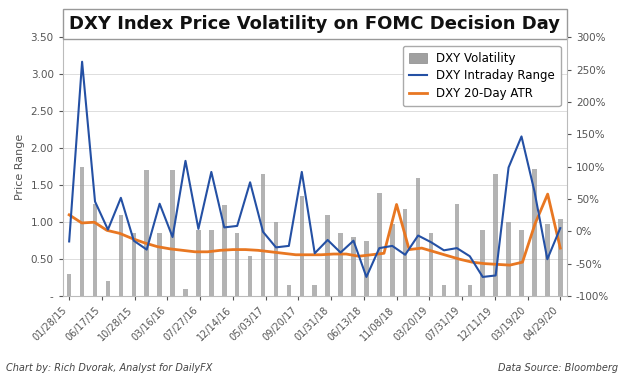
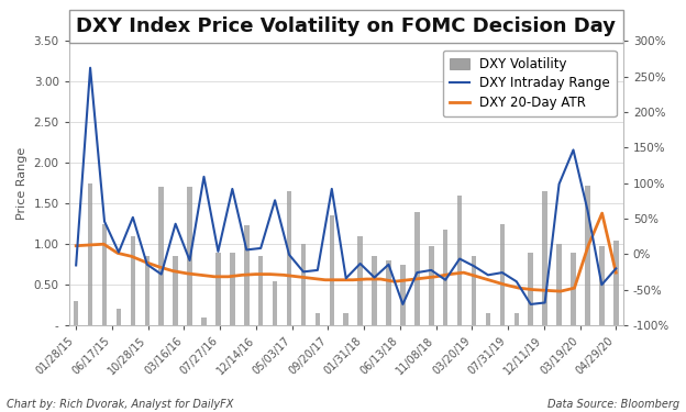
DXY 20-Day ATR/01/28/15: 1.10 -> 0.98
DXY 20-Day ATR/11/08/18: 1.24 -> 0.60
DXY Intraday Range/04/29/20: 0.92 -> 0.70
